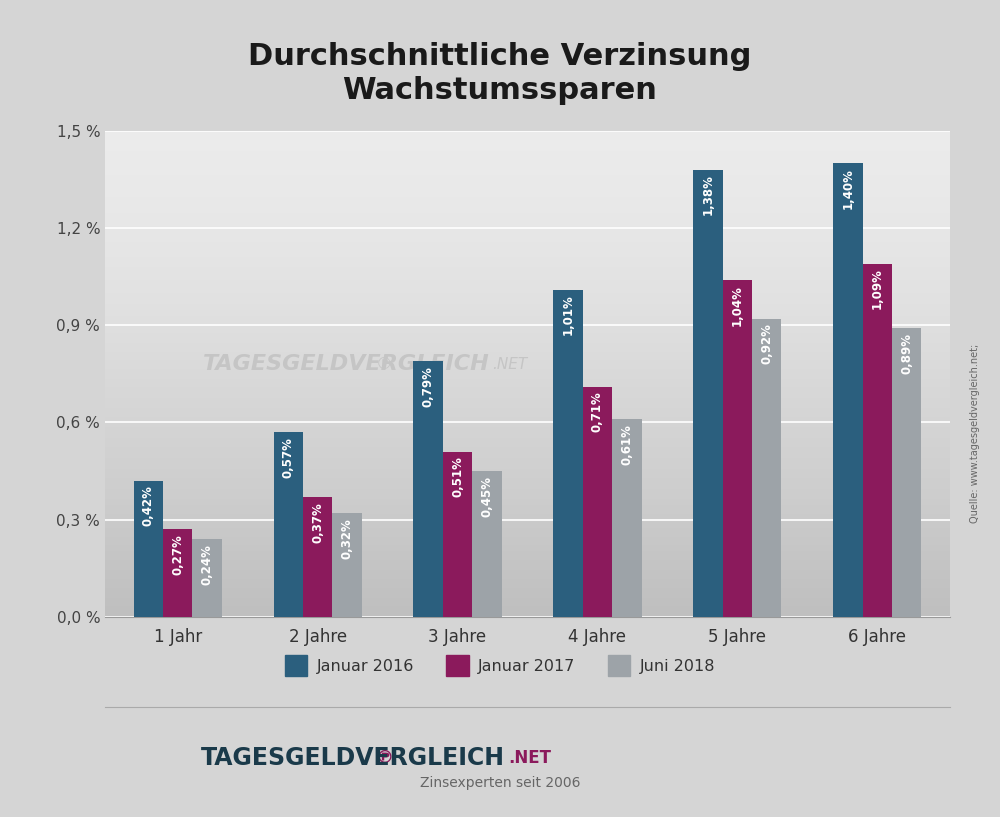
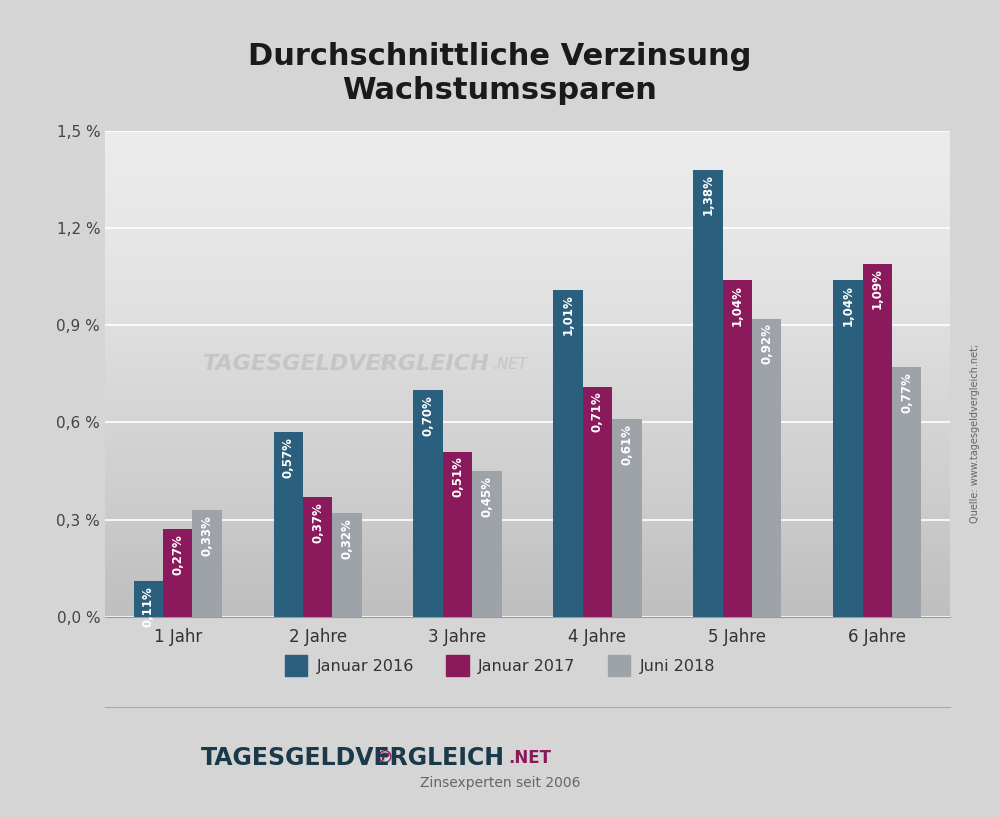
Januar 2016/1 Jahr: 0,42% -> 0,11%
Juni 2018/1 Jahr: 0,24% -> 0,33%
Januar 2016/3 Jahre: 0,79 % -> 0,70 %
Januar 2016/6 Jahre: 1,40% -> 1,04%
Juni 2018/6 Jahre: 0,89% -> 0,77%
